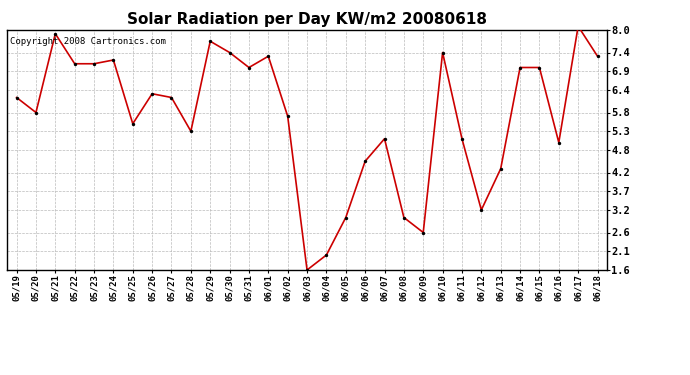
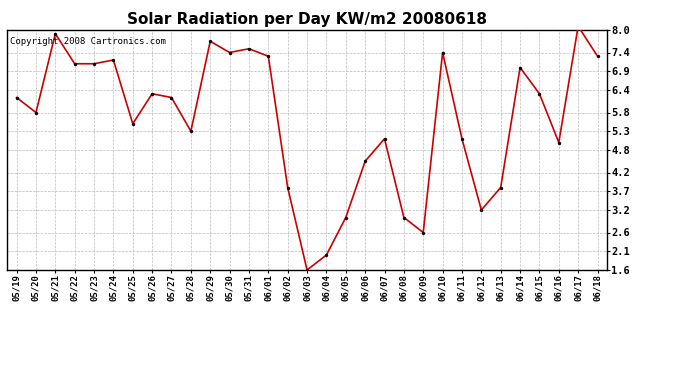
05/31: 7.0 -> 7.5
06/02: 5.7 -> 3.8
06/13: 4.3 -> 3.8
06/15: 7.0 -> 6.3
